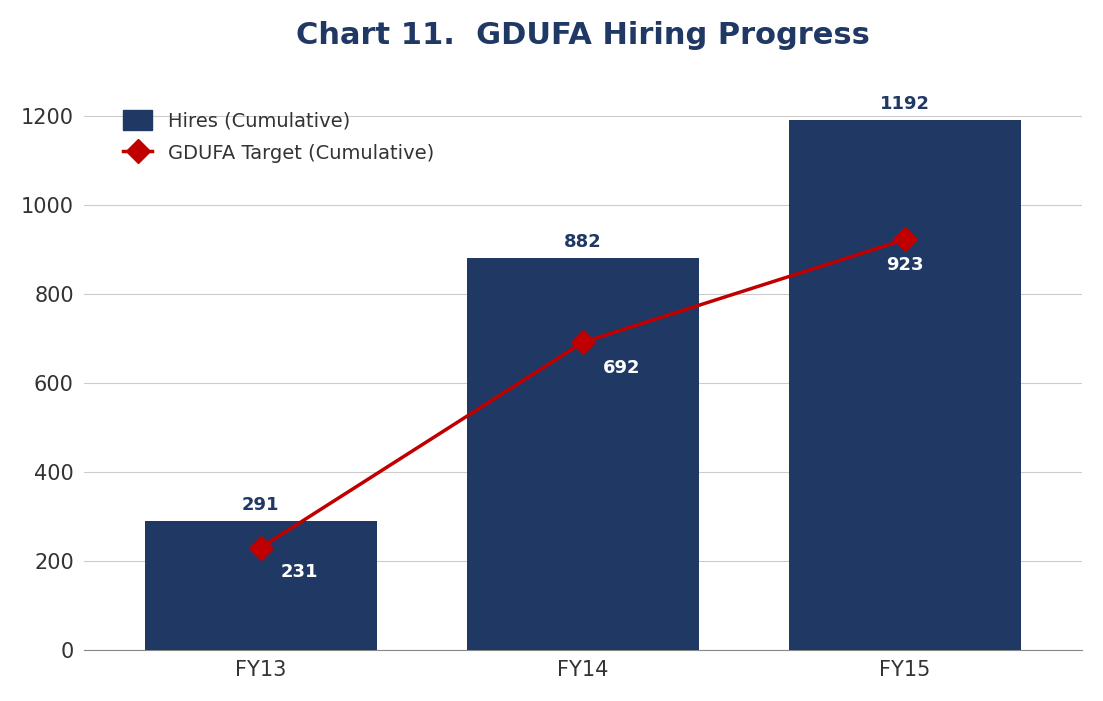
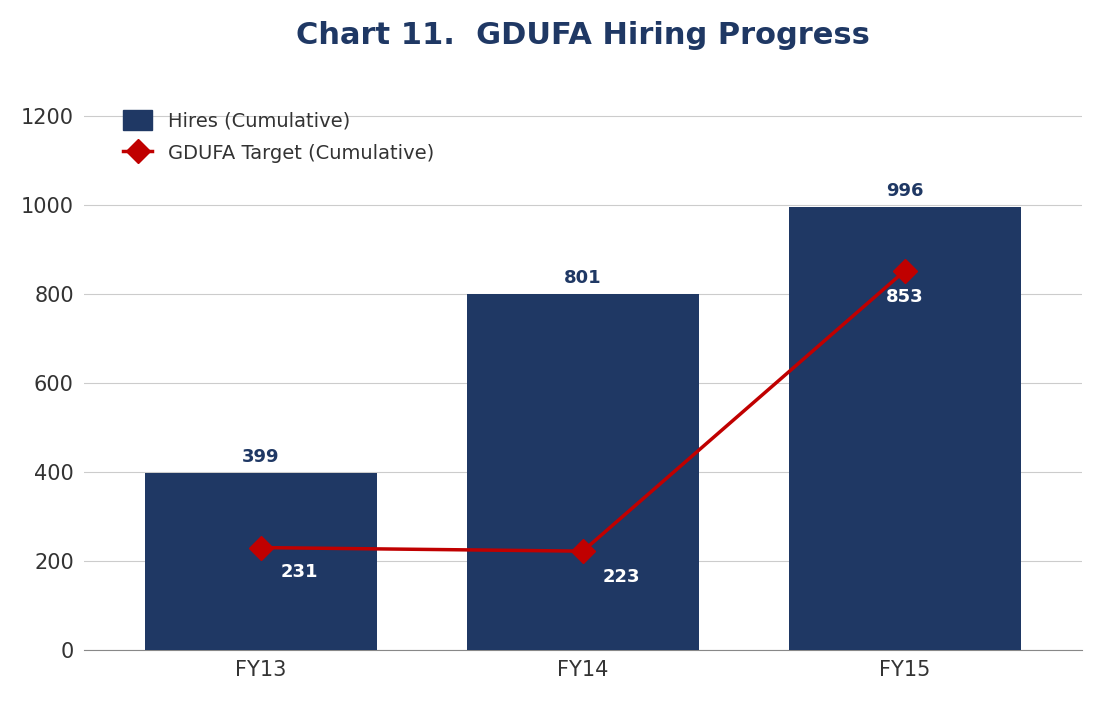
Hires (Cumulative)/FY13: 291 -> 399
Hires (Cumulative)/FY14: 882 -> 801
GDUFA Target (Cumulative)/FY14: 692 -> 223
Hires (Cumulative)/FY15: 1192 -> 996
GDUFA Target (Cumulative)/FY15: 923 -> 853
